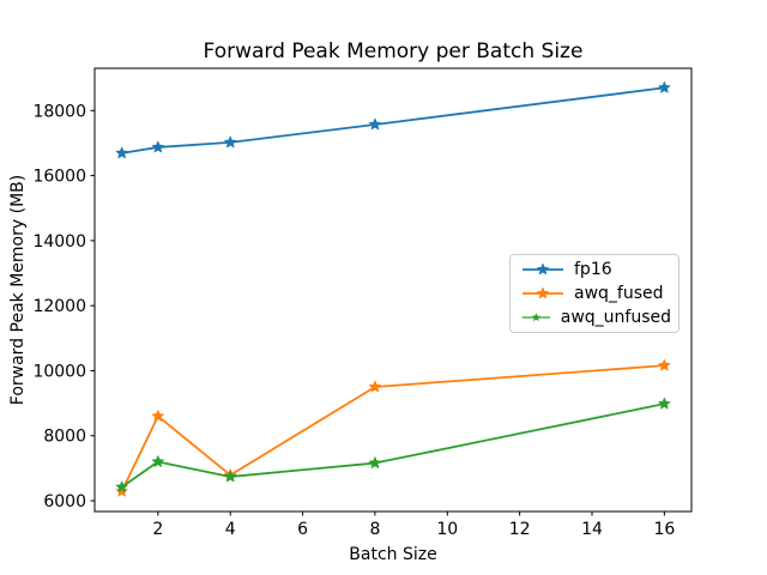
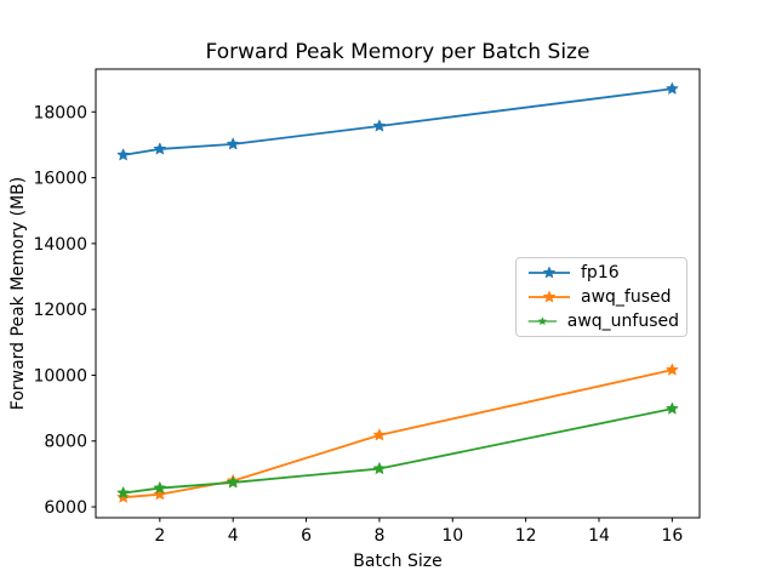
awq_fused/2: 8600 -> 6400
awq_unfused/2: 7200 -> 6600
awq_fused/8: 9500 -> 8200
